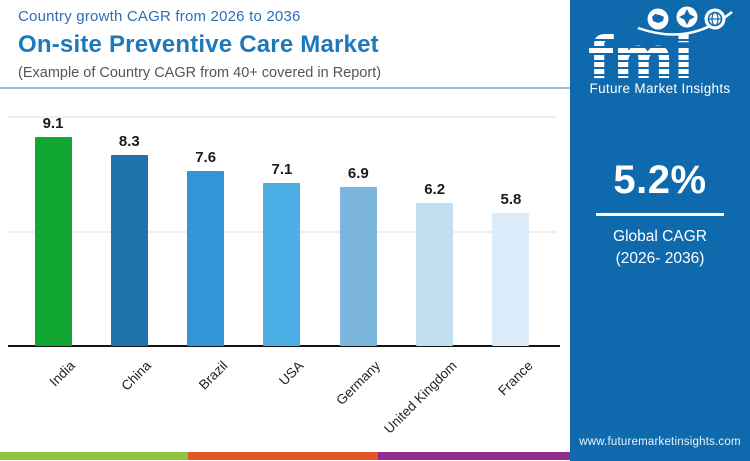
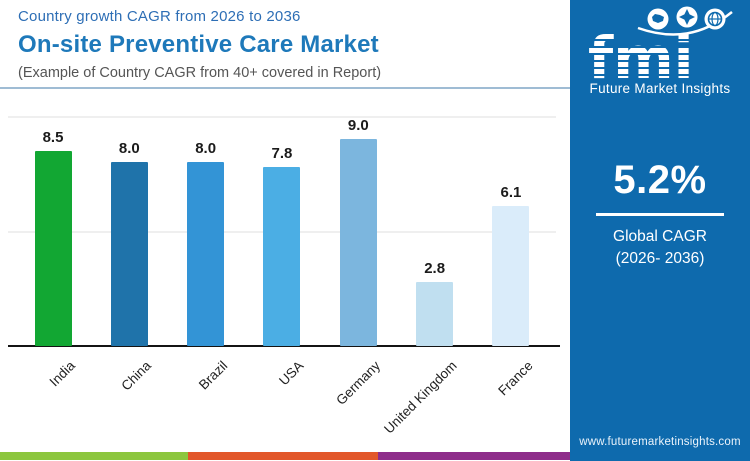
India: 9.1 -> 8.5
China: 8.3 -> 8.0
Brazil: 7.6 -> 8.0
USA: 7.1 -> 7.8
Germany: 6.9 -> 9.0
United Kingdom: 6.2 -> 2.8
France: 5.8 -> 6.1
